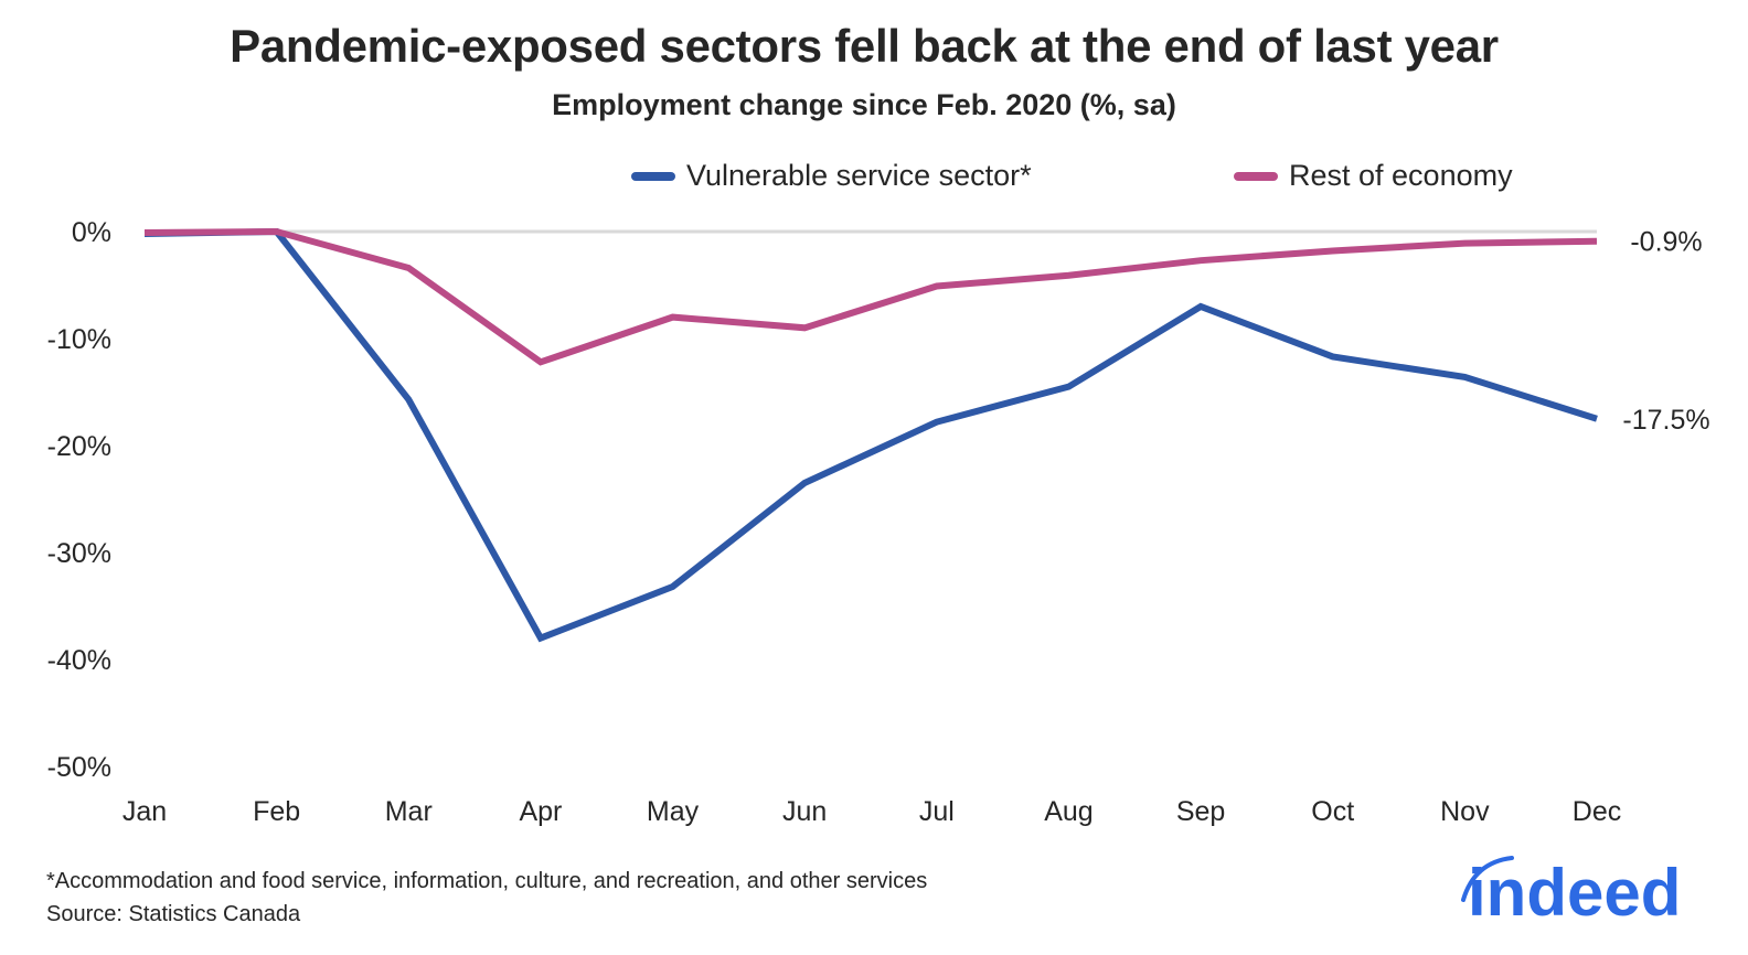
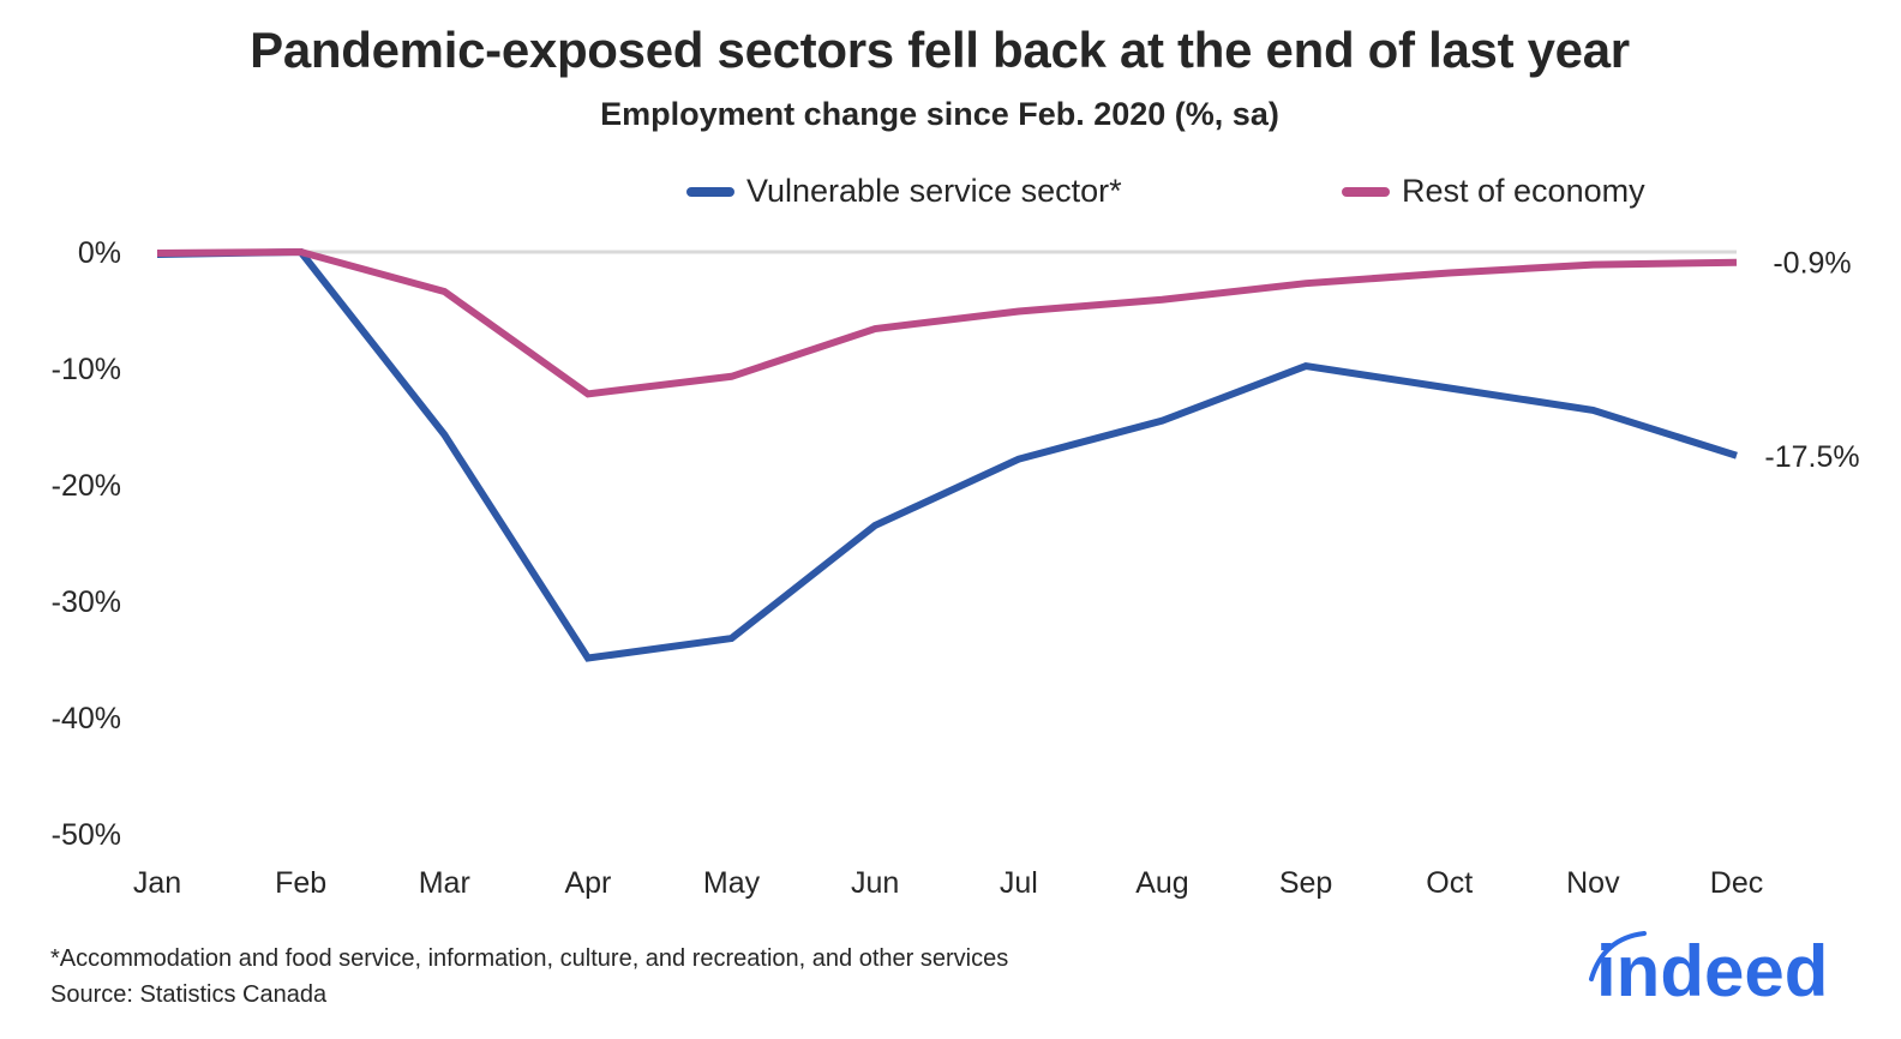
Vulnerable service sector*/Apr: -38% -> -35%
Rest of economy/May: -8% -> -11%
Rest of economy/Jun: -9% -> -7%
Vulnerable service sector*/Sep: -7% -> -10%
